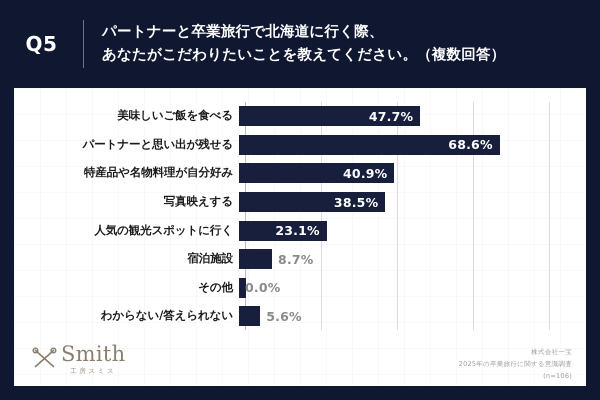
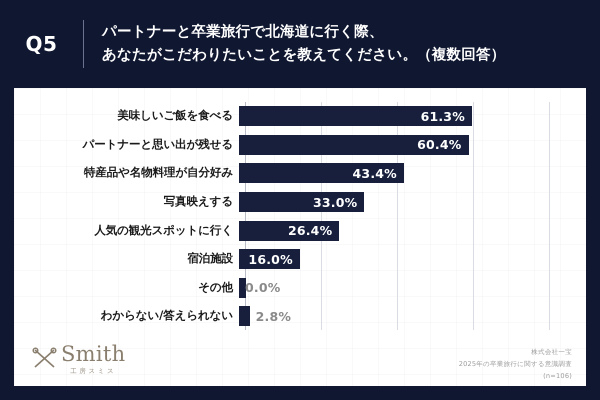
美味しいご飯を食べる: 47.7% -> 61.3%
パートナーと思い出が残せる: 68.6% -> 60.4%
特産品や名物料理が自分好み: 40.9% -> 43.4%
写真映えする: 38.5% -> 33.0%
人気の観光スポットに行く: 23.1% -> 26.4%
宿泊施設: 8.7% -> 16.0%
わからない/答えられない: 5.6% -> 2.8%
